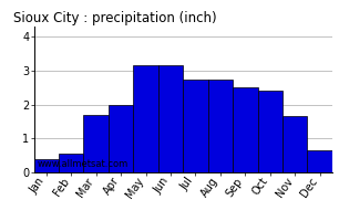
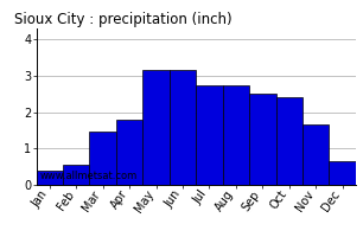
Mar: 1.70 -> 1.45
Apr: 2.00 -> 1.80
